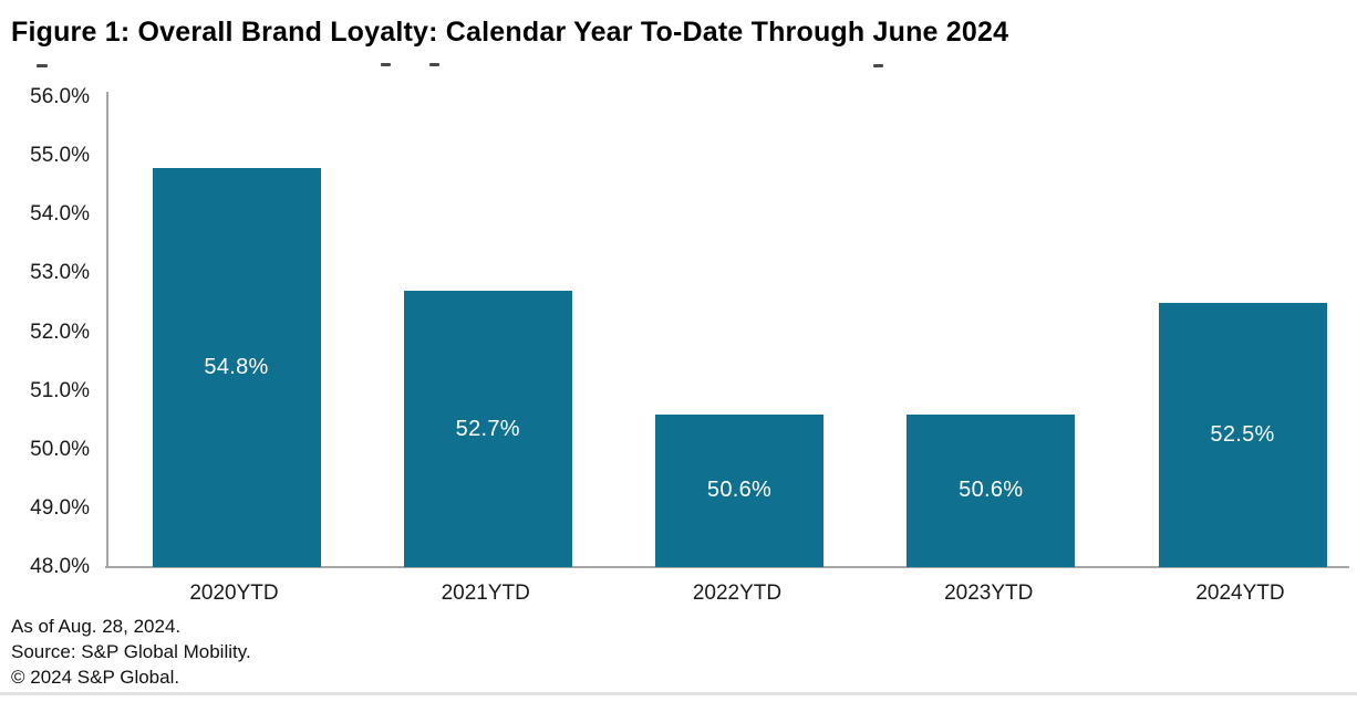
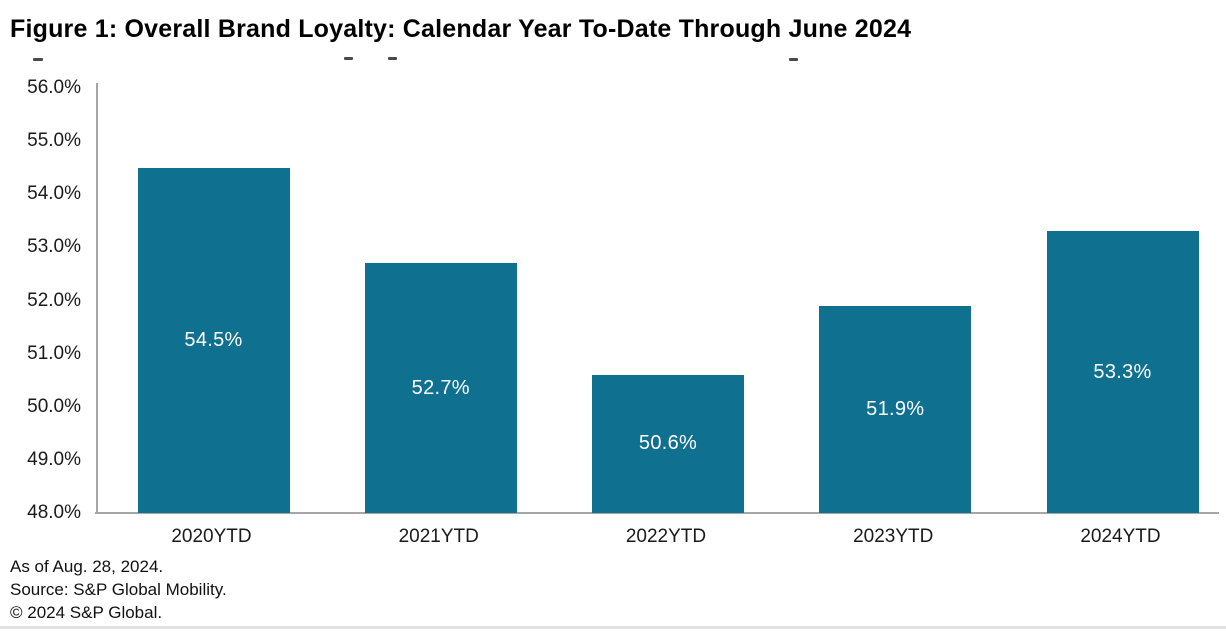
2020YTD: 54.8% -> 54.5%
2023YTD: 50.6% -> 51.9%
2024YTD: 52.5% -> 53.3%
